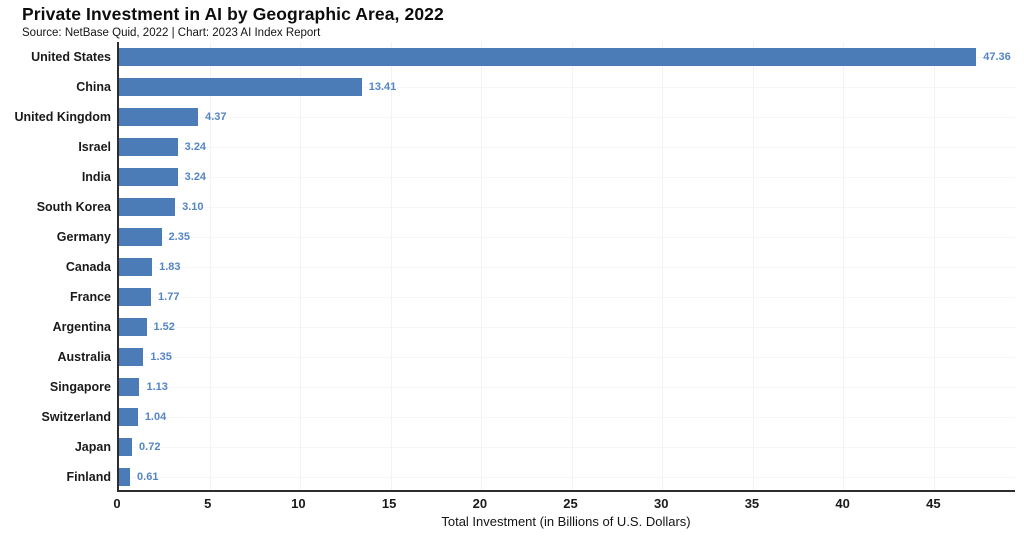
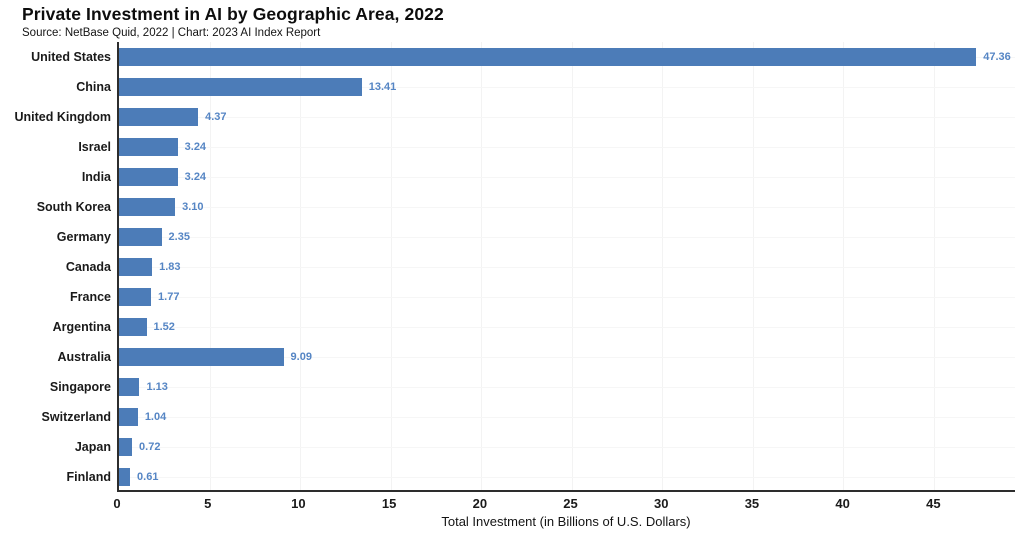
Australia: 1.35 -> 9.09
